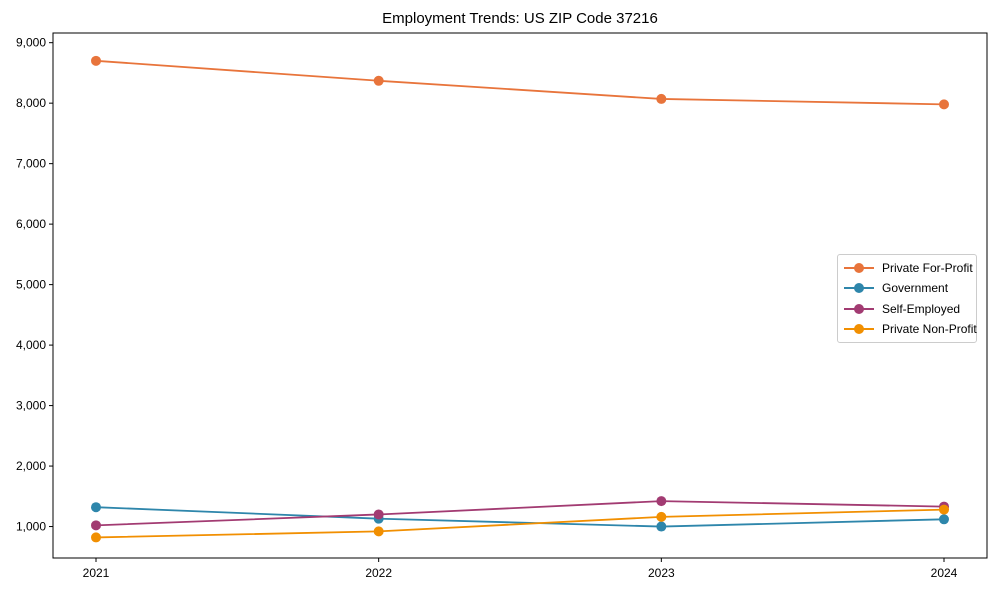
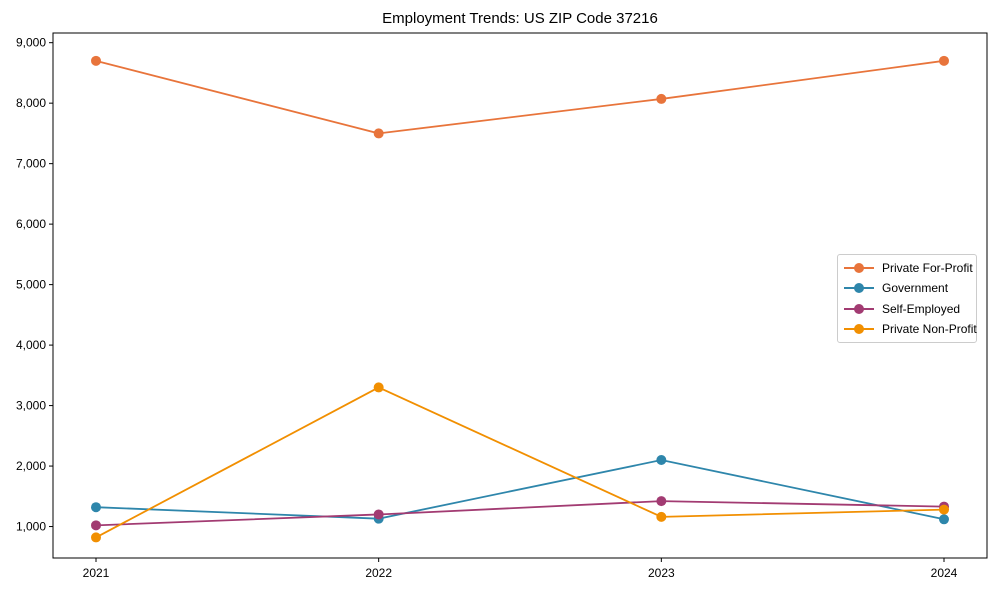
Private For-Profit/2022: 8400 -> 7500
Private Non-Profit/2022: 900 -> 3300
Government/2023: 1000 -> 2100
Private For-Profit/2024: 8000 -> 8700
